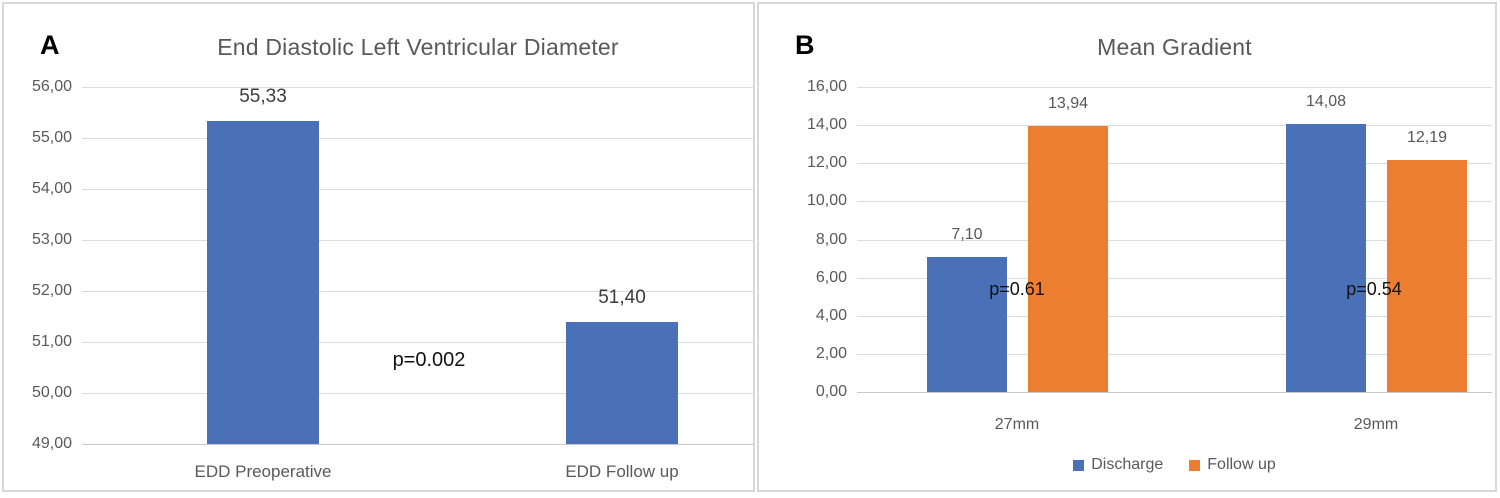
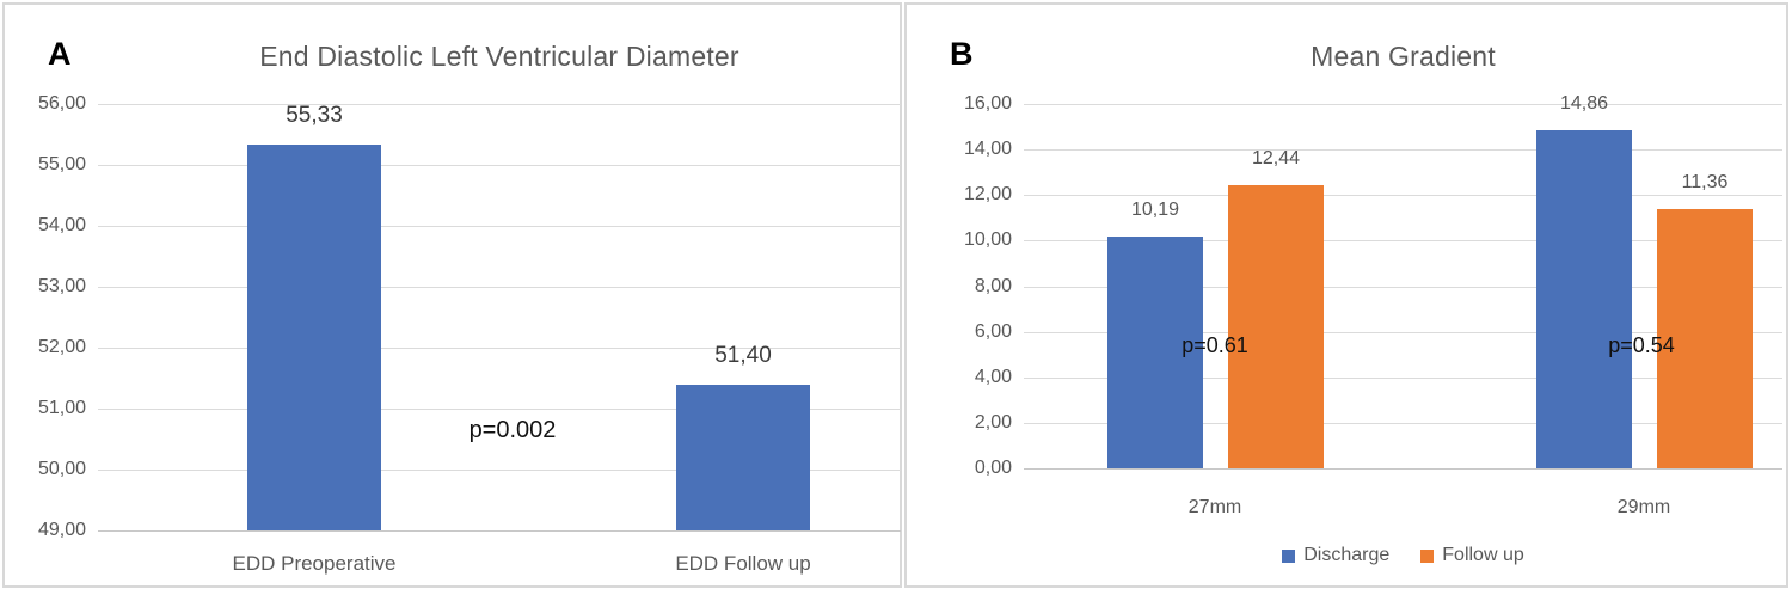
Mean Gradient/Discharge/27mm: 7,10 -> 10,19
Mean Gradient/Follow up/27mm: 13,94 -> 12,44
Mean Gradient/Discharge/29mm: 14,08 -> 14,86
Mean Gradient/Follow up/29mm: 12,19 -> 11,36
